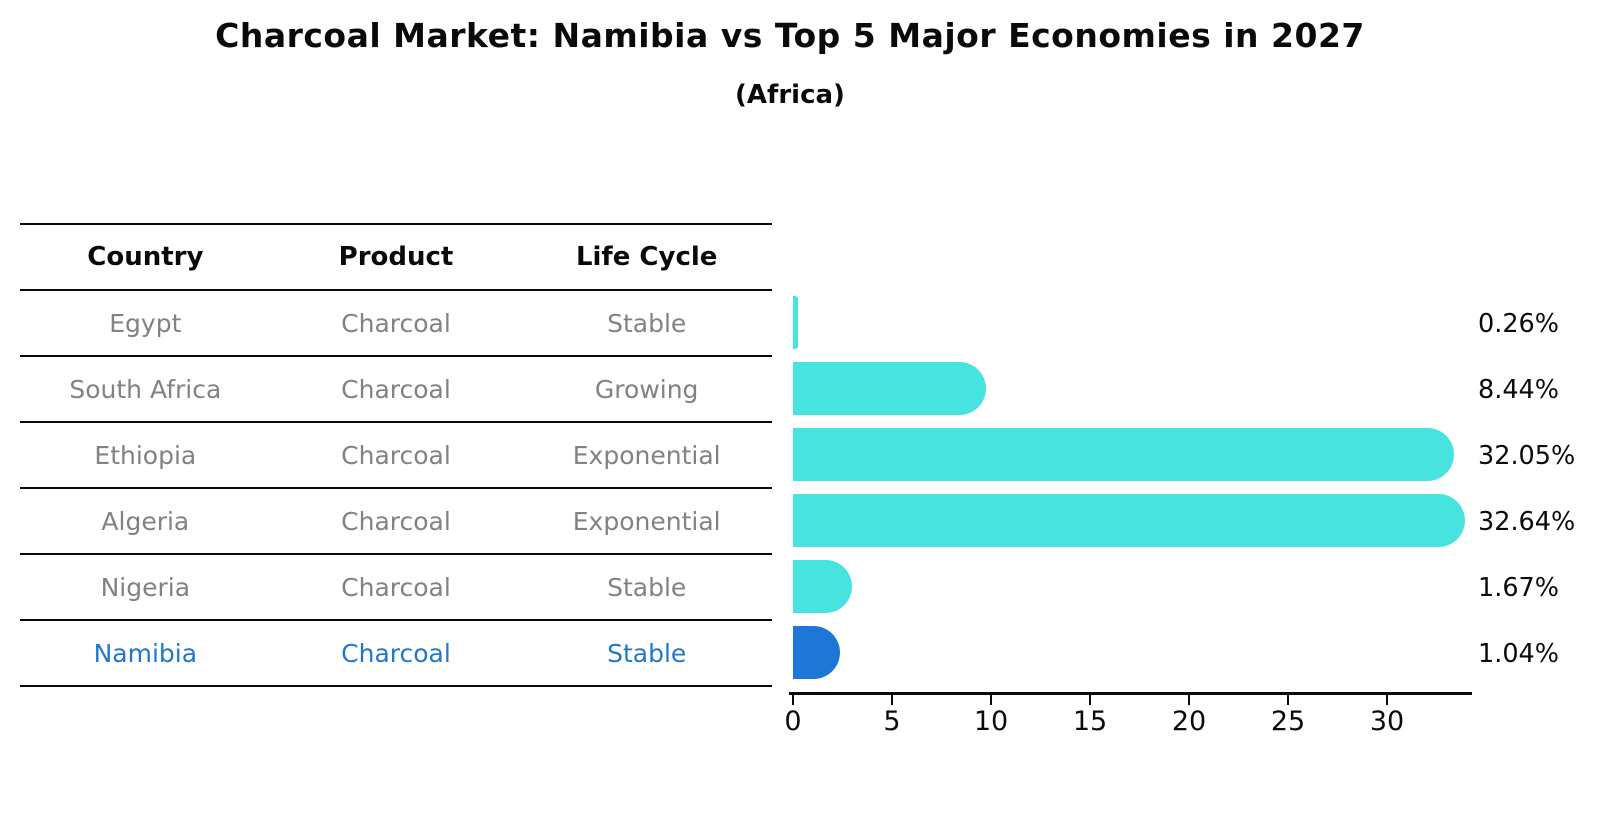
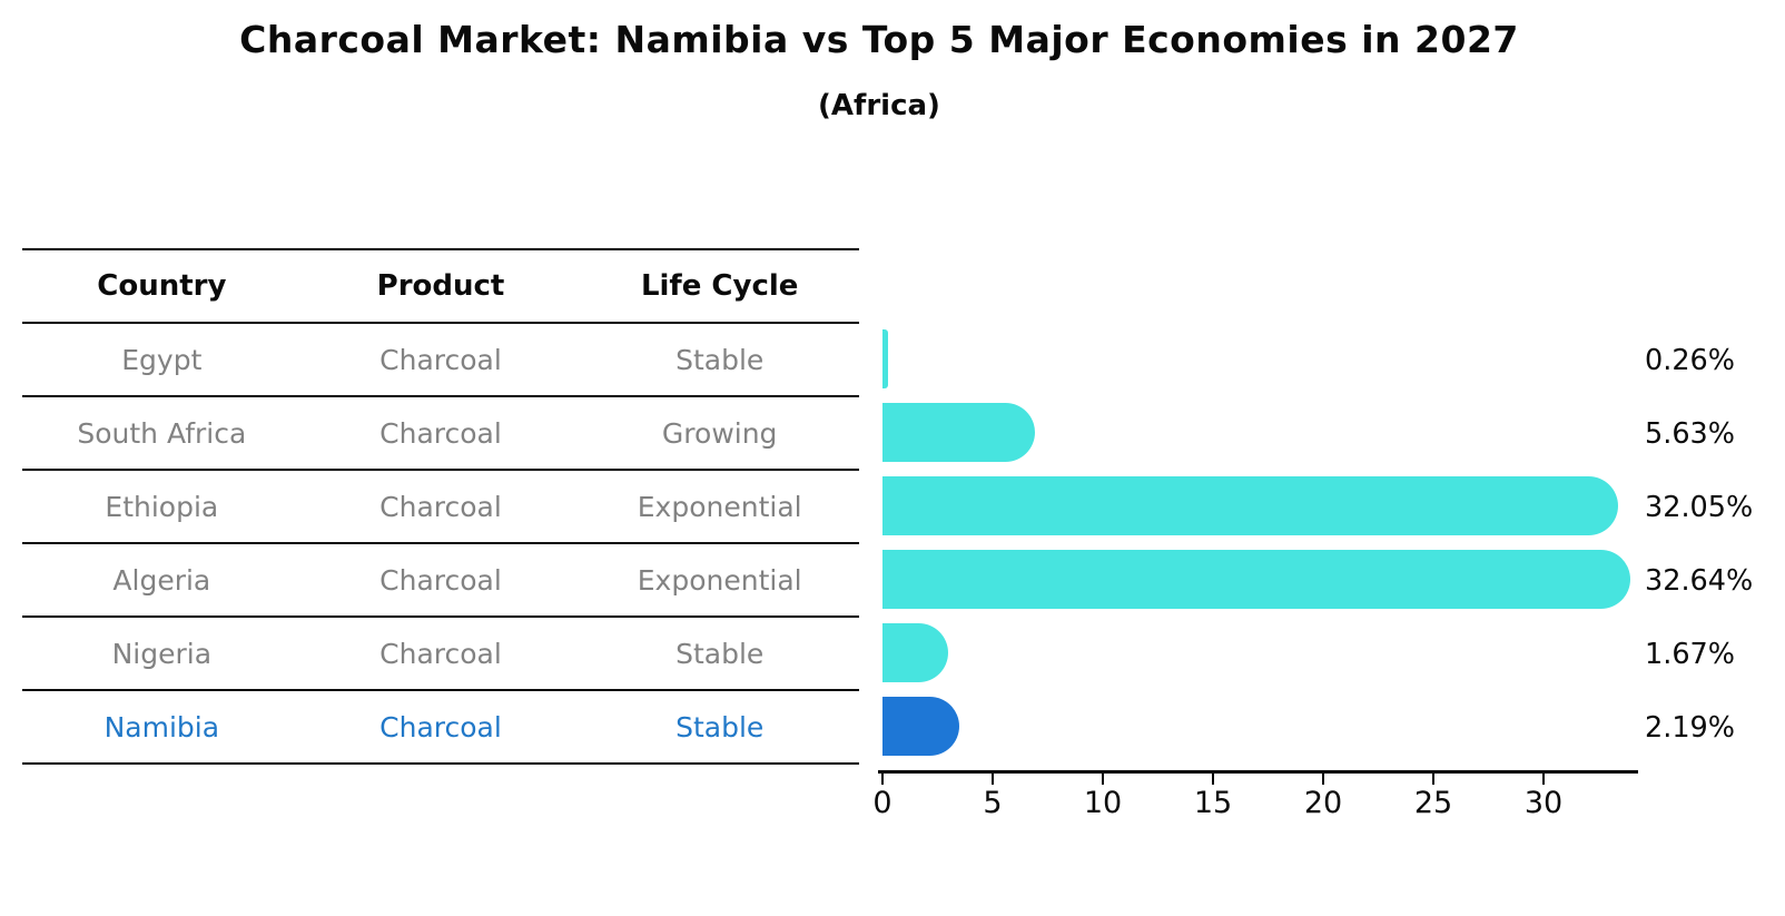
South Africa: 8.44% -> 5.63%
Namibia: 1.04% -> 2.19%
